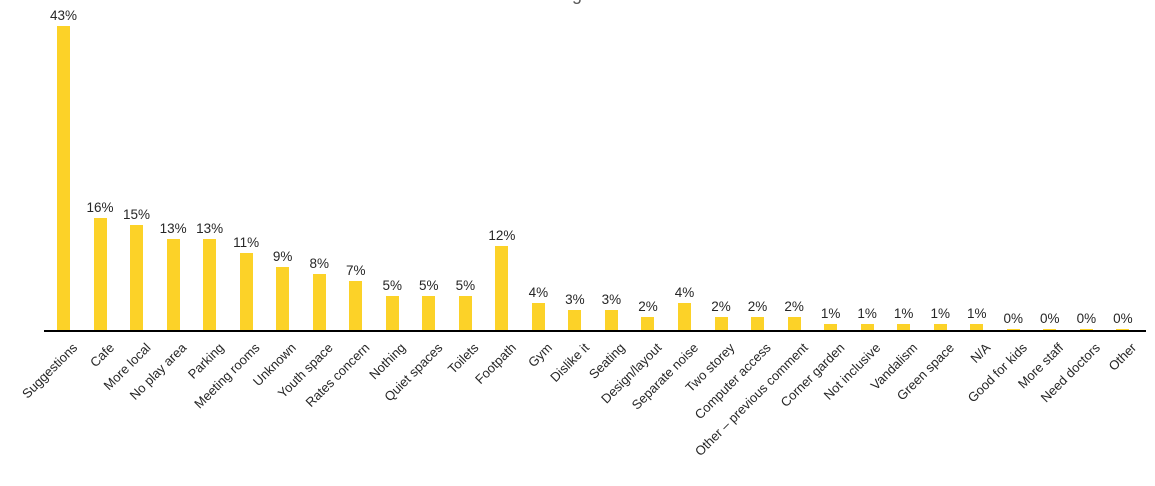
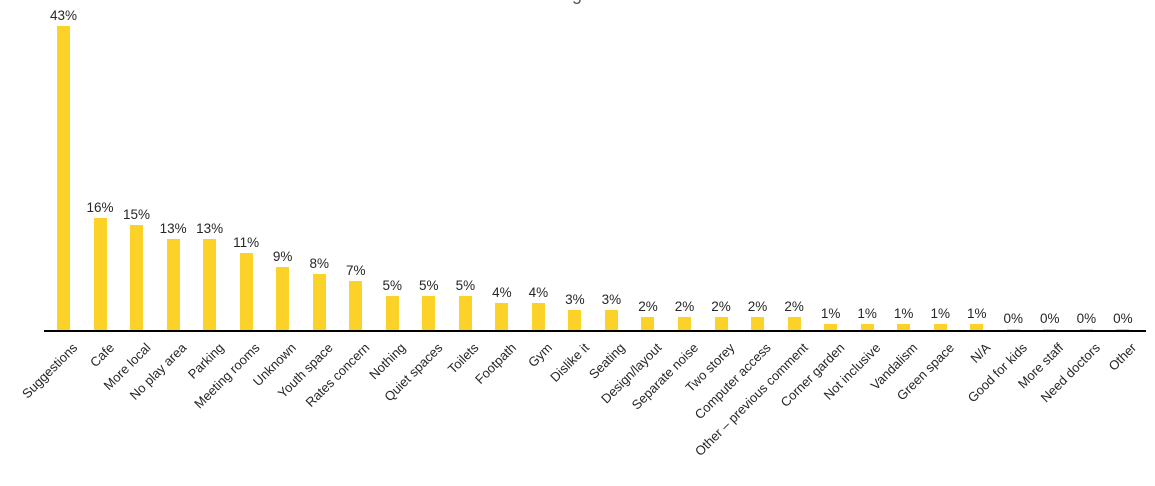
Footpath: 12% -> 4%
Separate noise: 4% -> 2%
